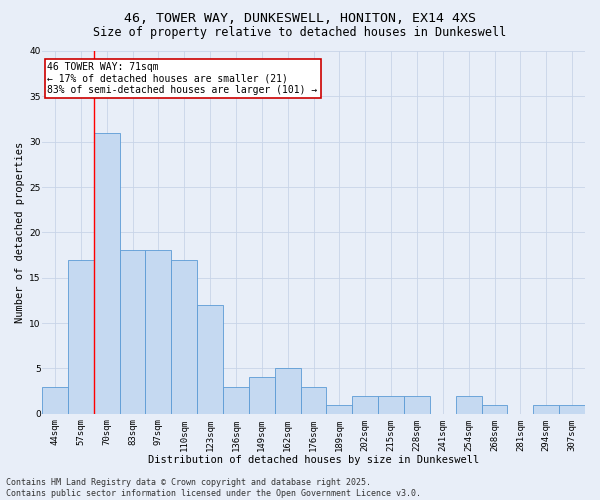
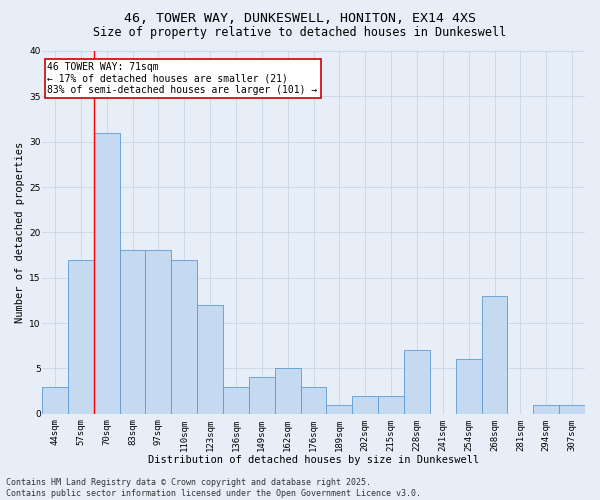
228sqm: 2 -> 7
254sqm: 2 -> 6
268sqm: 1 -> 13
